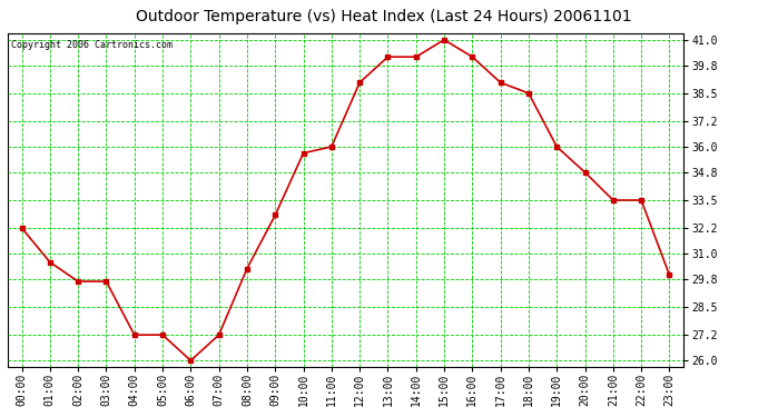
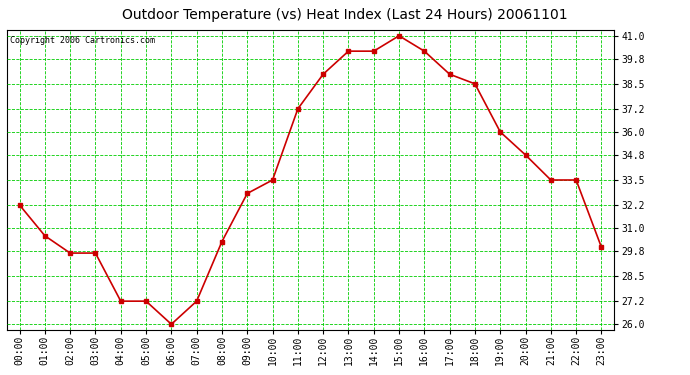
10:00: 35.7 -> 33.5
11:00: 36.0 -> 37.2
